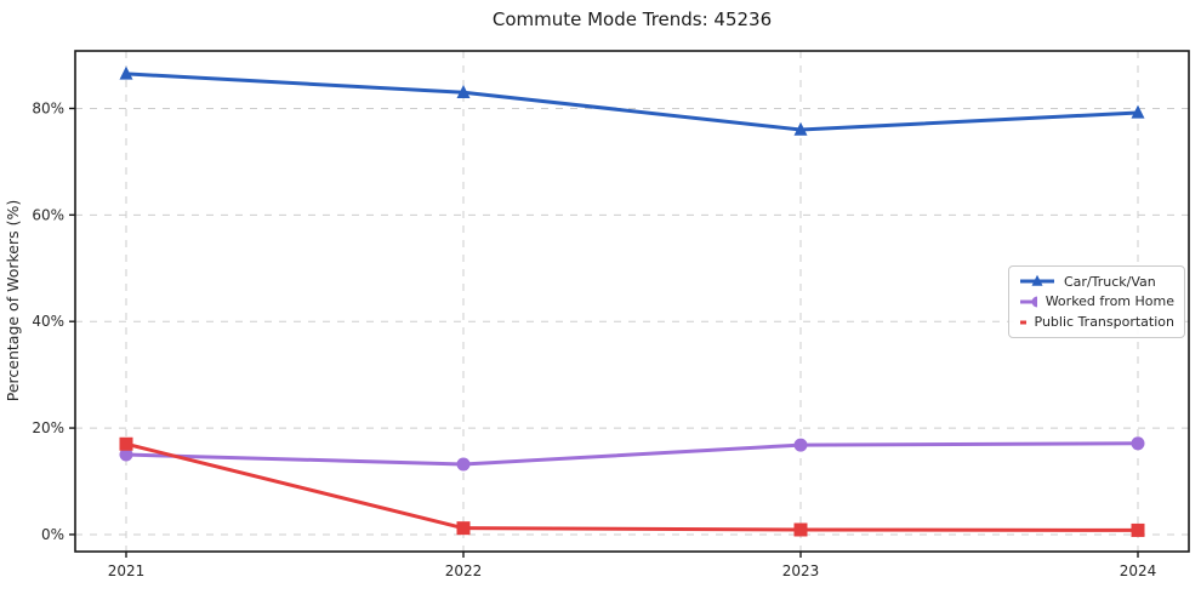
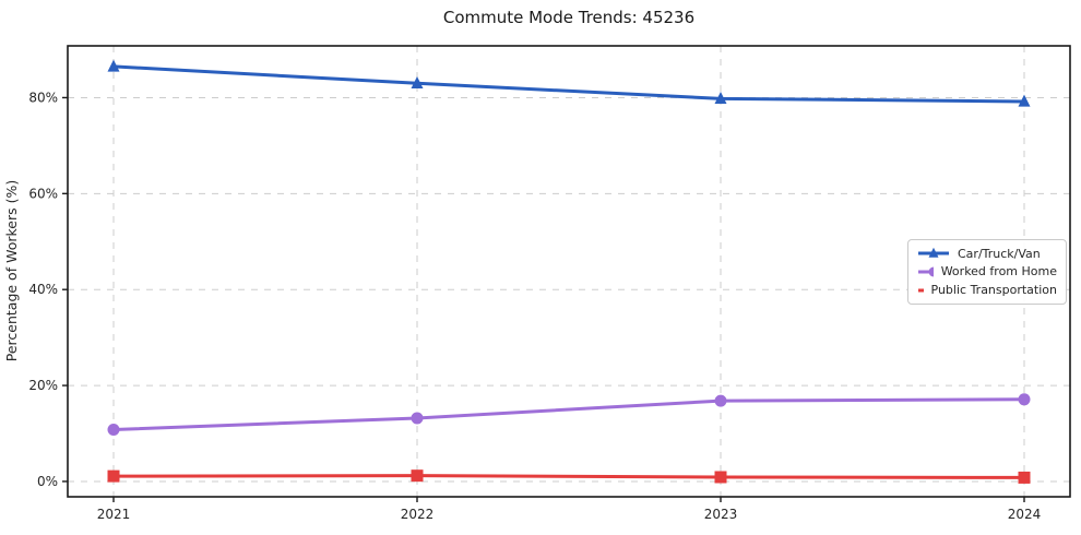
Worked from Home/2021: 15% -> 11%
Public Transportation/2021: 17% -> 1%
Car/Truck/Van/2023: 76% -> 80%
